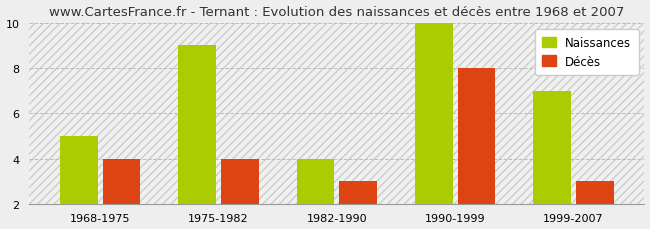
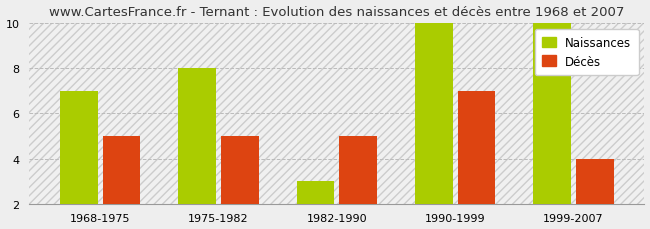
Naissances/1968-1975: 5 -> 7
Décès/1968-1975: 4 -> 5
Naissances/1975-1982: 9 -> 8
Décès/1975-1982: 4 -> 5
Naissances/1982-1990: 4 -> 3
Décès/1982-1990: 3 -> 5
Décès/1990-1999: 8 -> 7
Naissances/1999-2007: 7 -> 10
Décès/1999-2007: 3 -> 4
